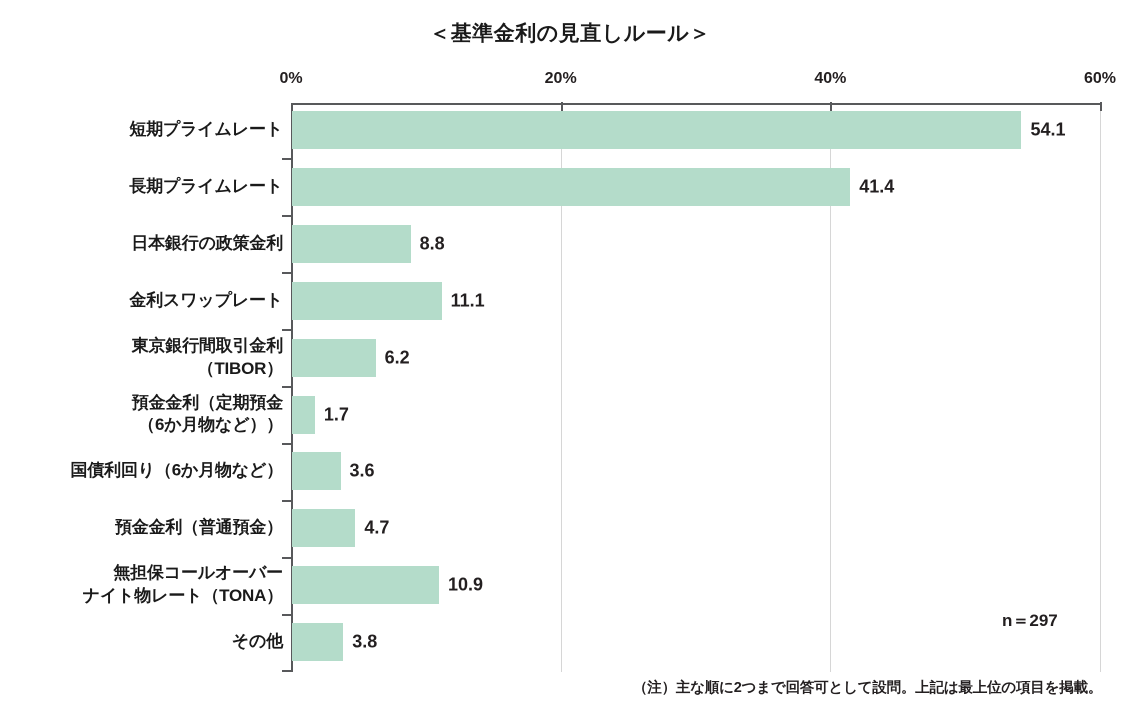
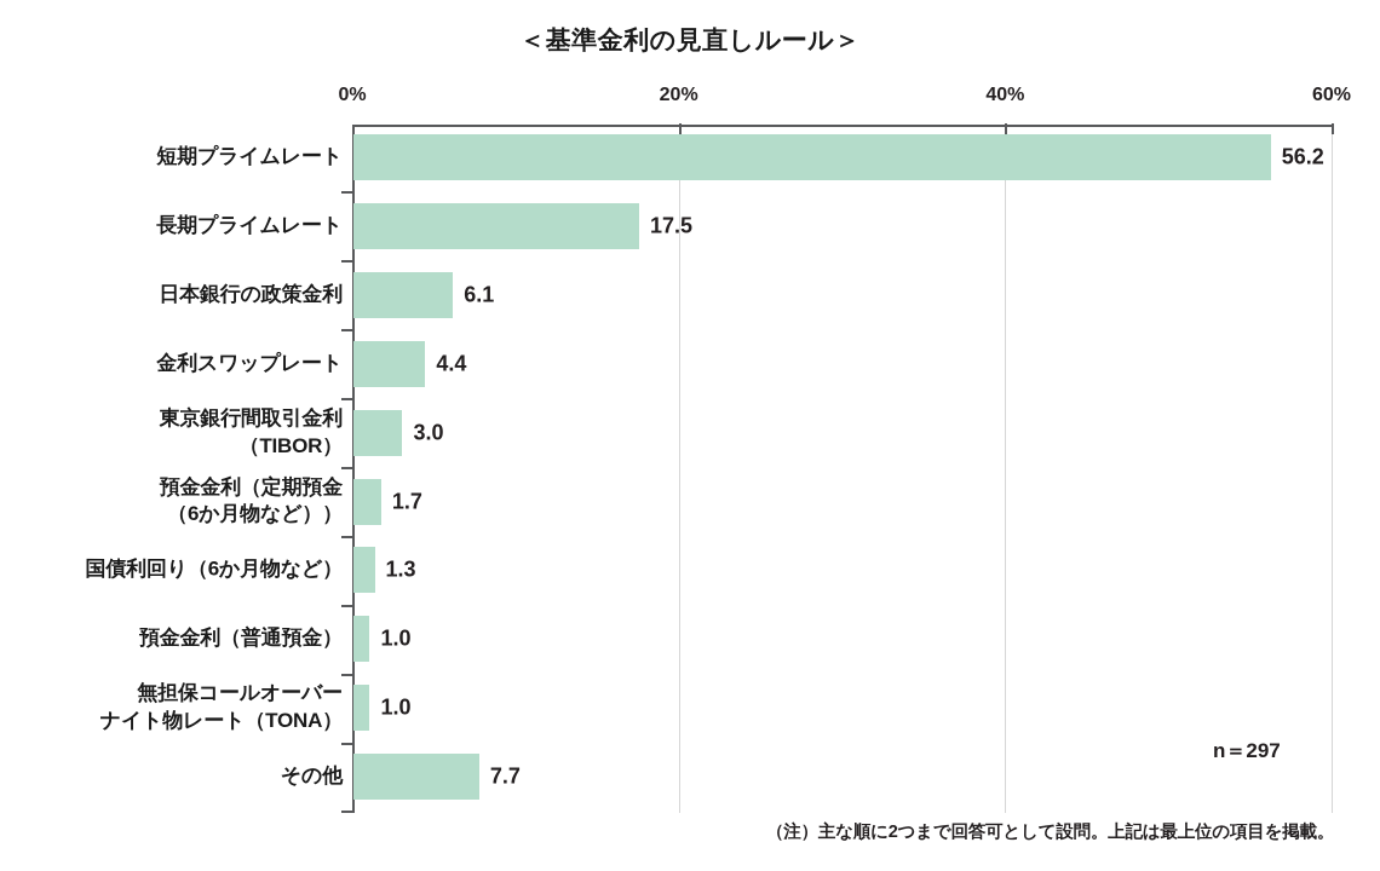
短期プライムレート: 54.1 -> 56.2
長期プライムレート: 41.4 -> 17.5
日本銀行の政策金利: 8.8 -> 6.1
金利スワップレート: 11.1 -> 4.4
東京銀行間取引金利 （TIBOR）: 6.2 -> 3.0
国債利回り（6か月物など）: 3.6 -> 1.3
預金金利（普通預金）: 4.7 -> 1.0
無担保コールオーバー ナイト物レート（TONA）: 10.9 -> 1.0
その他: 3.8 -> 7.7
